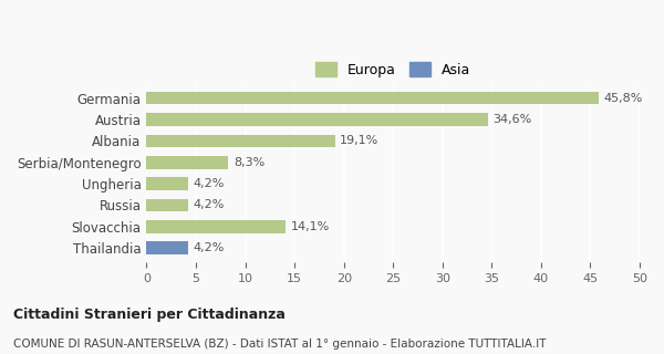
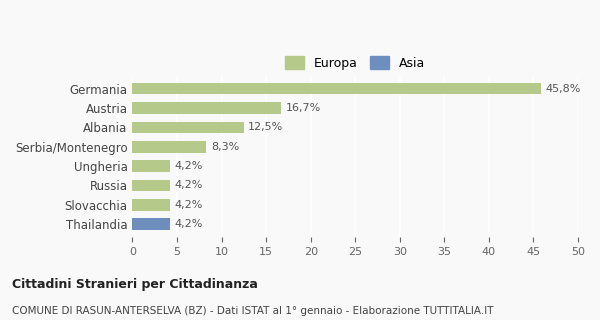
Austria: 34,6% -> 16,7%
Albania: 19,1% -> 12,5%
Slovacchia: 14,1% -> 4,2%
